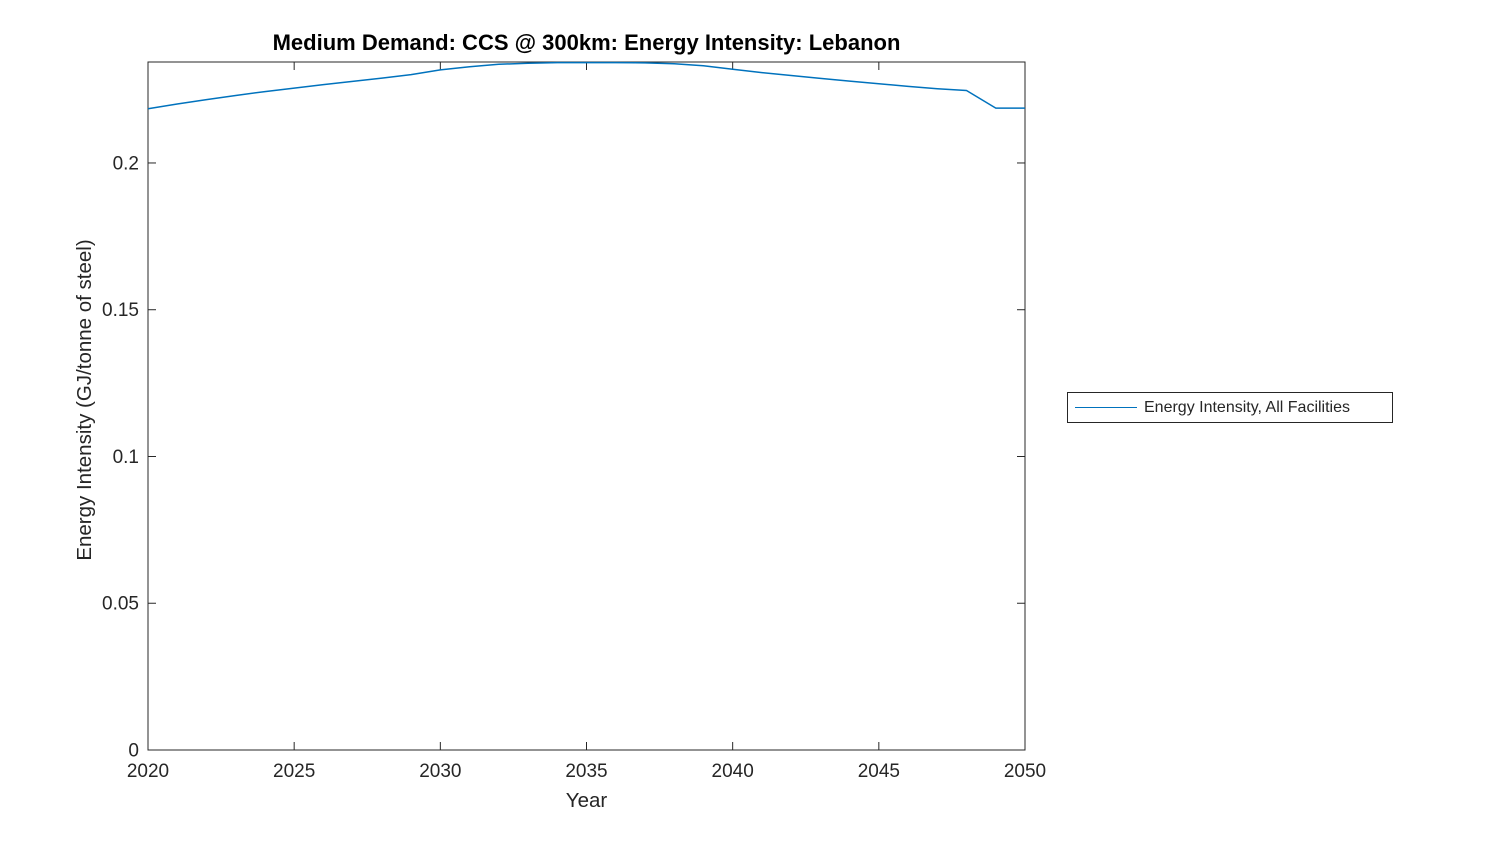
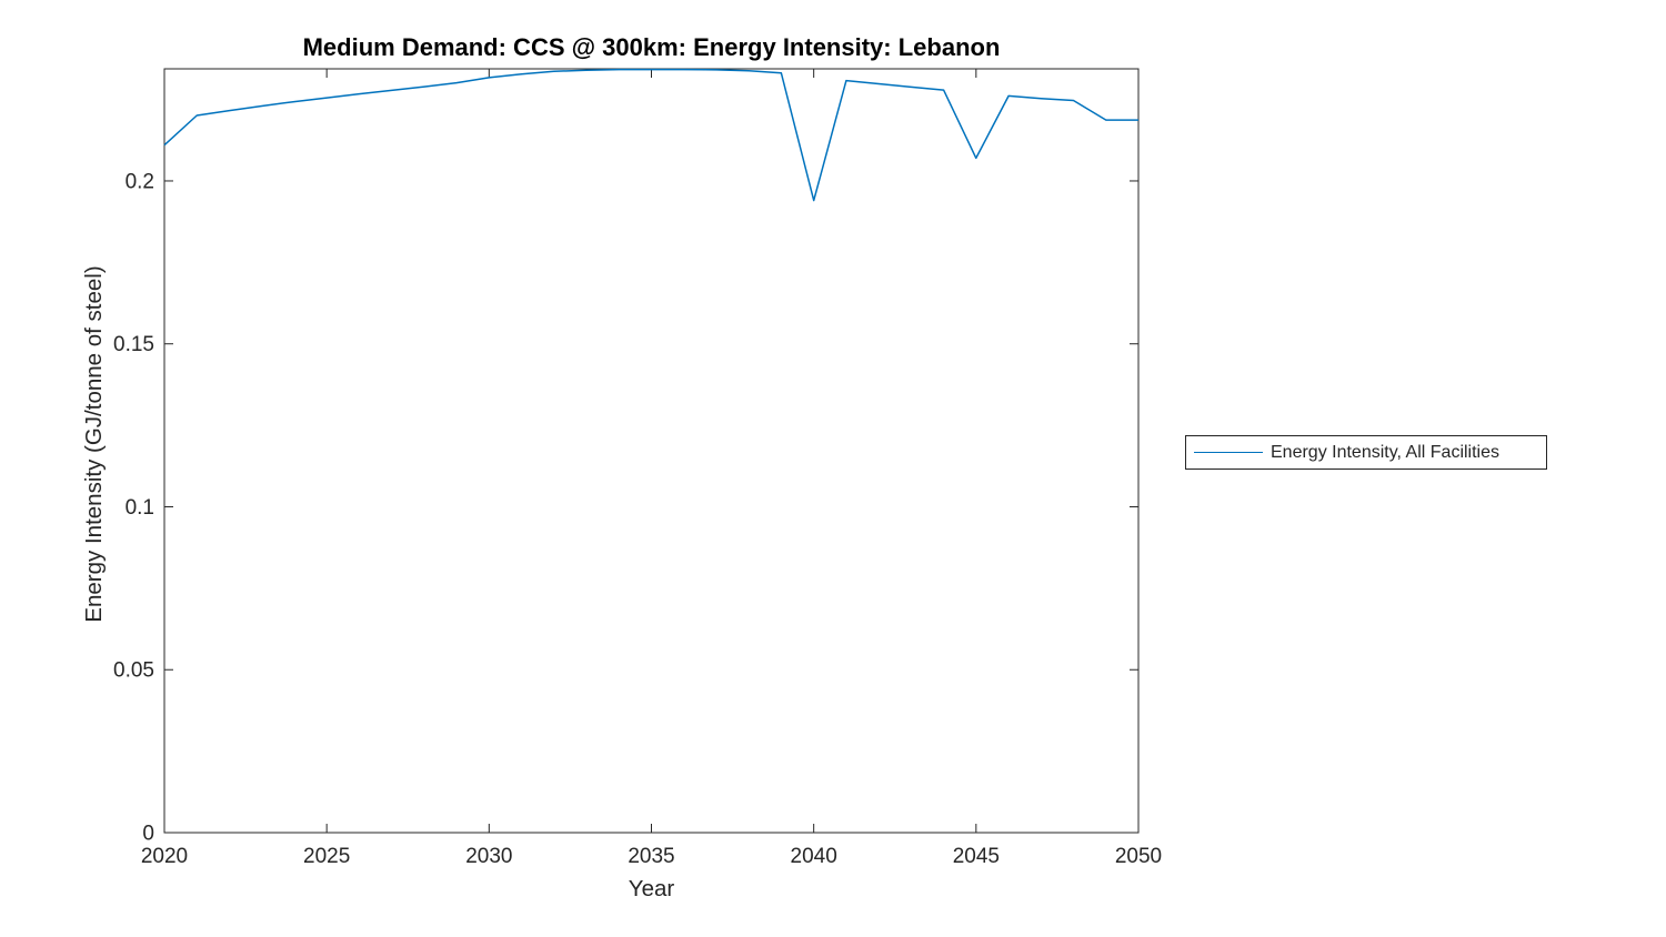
2020: 0.218 -> 0.211
2040: 0.232 -> 0.194
2045: 0.227 -> 0.207
